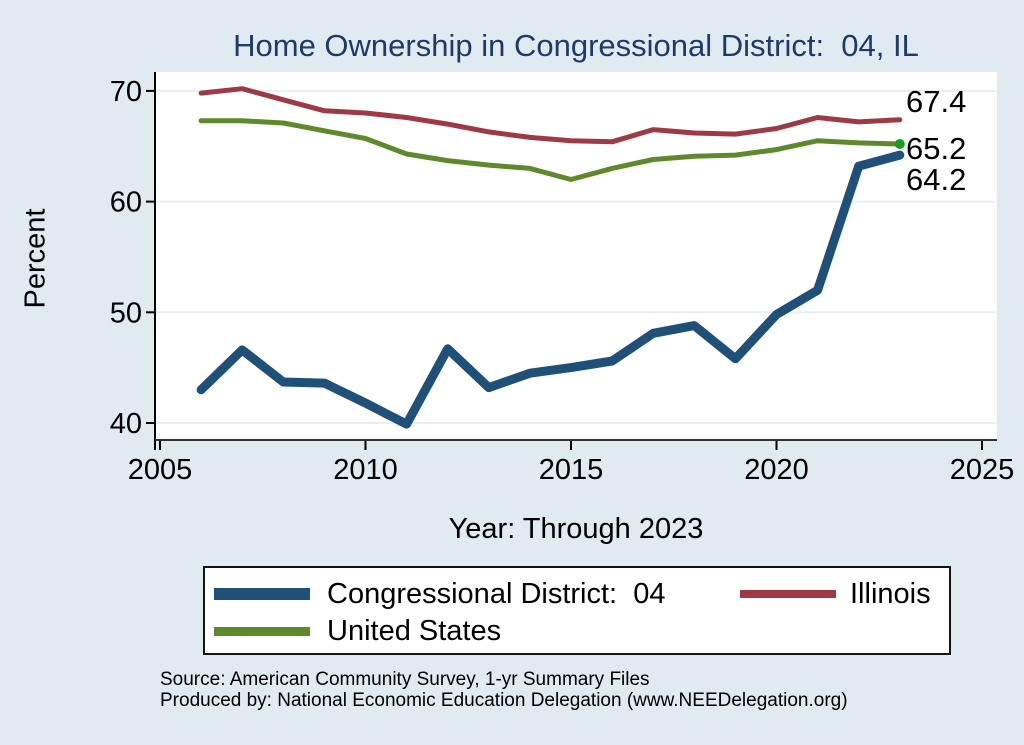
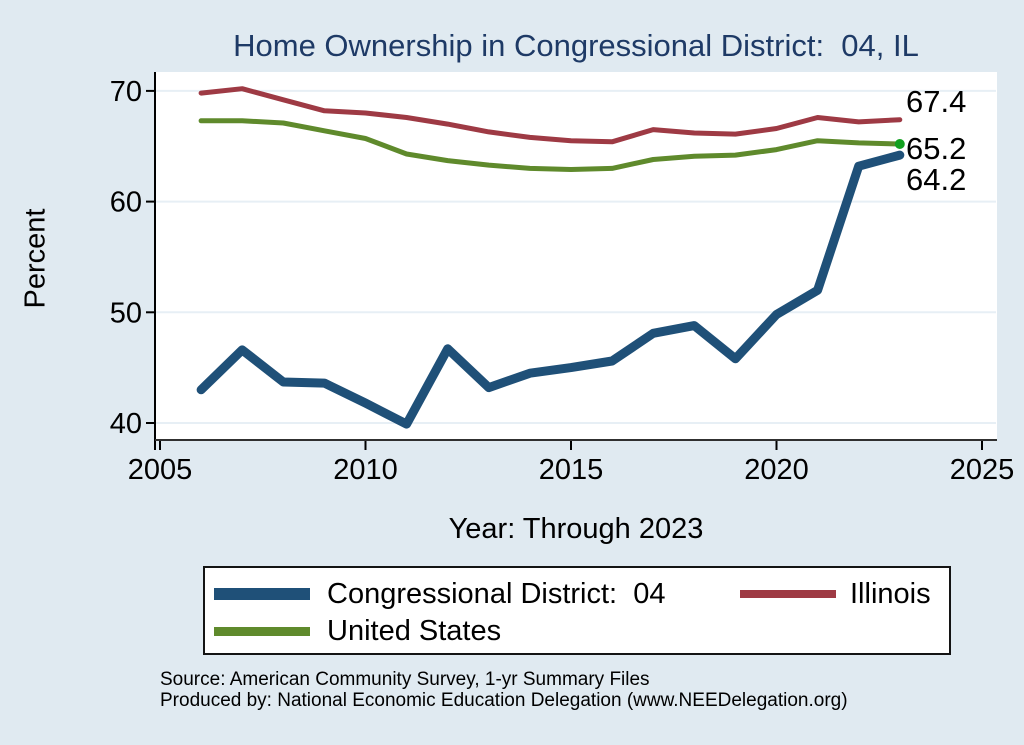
United States/2015: 62.0 -> 62.9
